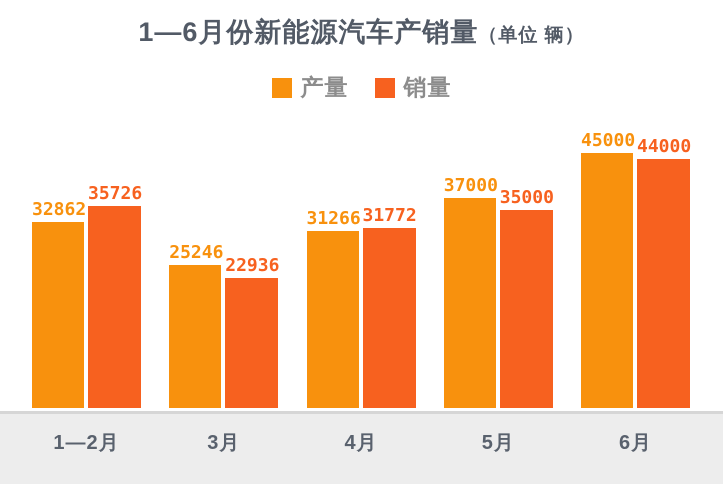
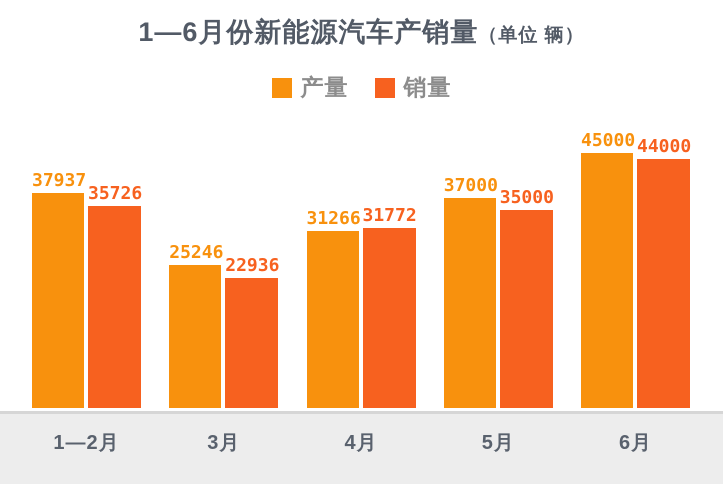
产量/1—2月: 32862 -> 37937
